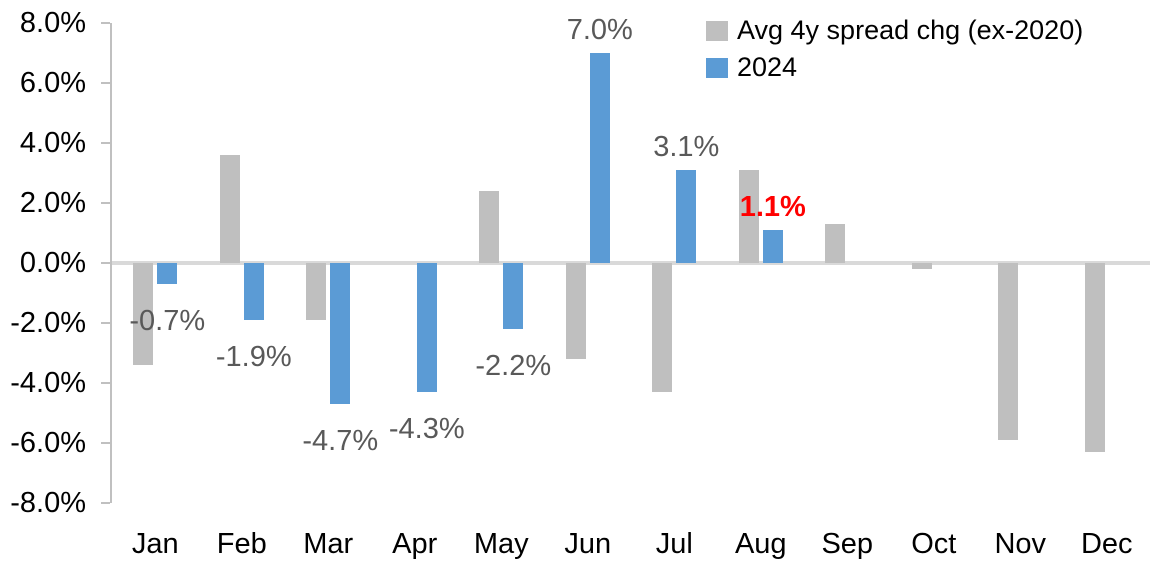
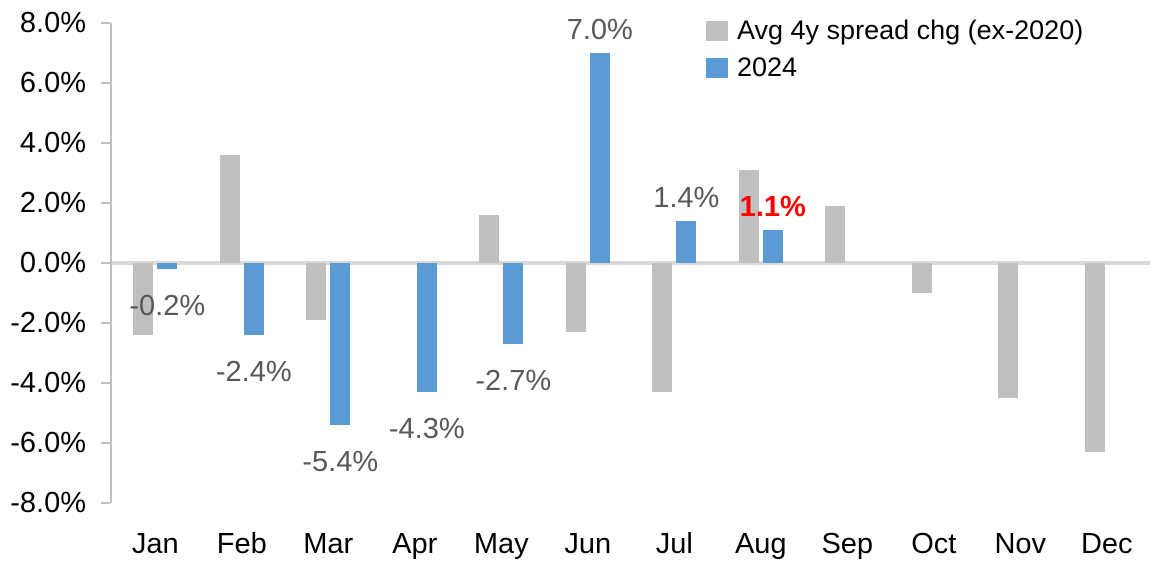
Avg 4y spread chg (ex-2020)/Jan: -3.4% -> -2.4%
2024/Jan: -0.7% -> -0.2%
2024/Feb: -1.9% -> -2.4%
2024/Mar: -4.7% -> -5.4%
Avg 4y spread chg (ex-2020)/May: 2.4% -> 1.6%
2024/May: -2.2% -> -2.7%
Avg 4y spread chg (ex-2020)/Jun: -3.2% -> -2.3%
2024/Jul: 3.1% -> 1.4%
Avg 4y spread chg (ex-2020)/Sep: 1.3% -> 1.9%
Avg 4y spread chg (ex-2020)/Oct: -0.2% -> -1.0%
Avg 4y spread chg (ex-2020)/Nov: -5.9% -> -4.5%
